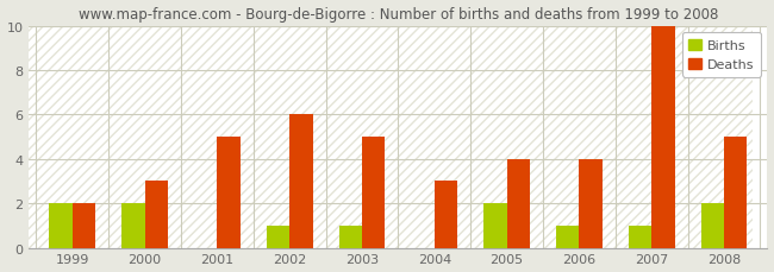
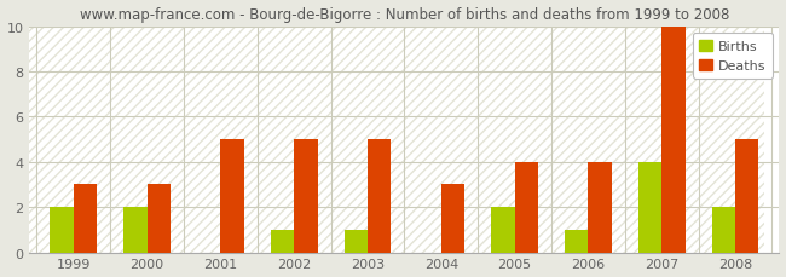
Deaths/1999: 2 -> 3
Deaths/2002: 6 -> 5
Births/2007: 1 -> 4
